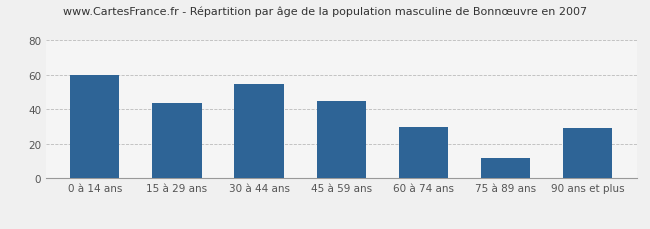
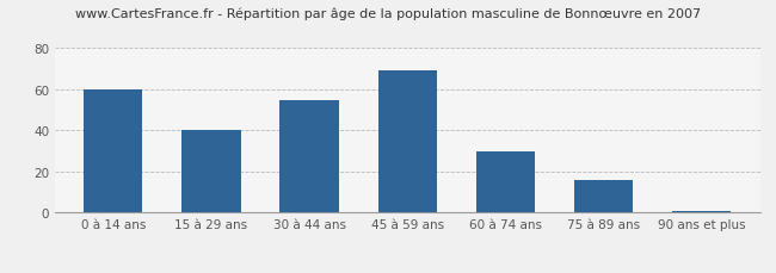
15 à 29 ans: 44 -> 40
45 à 59 ans: 45 -> 69
75 à 89 ans: 12 -> 16
90 ans et plus: 29 -> 1
